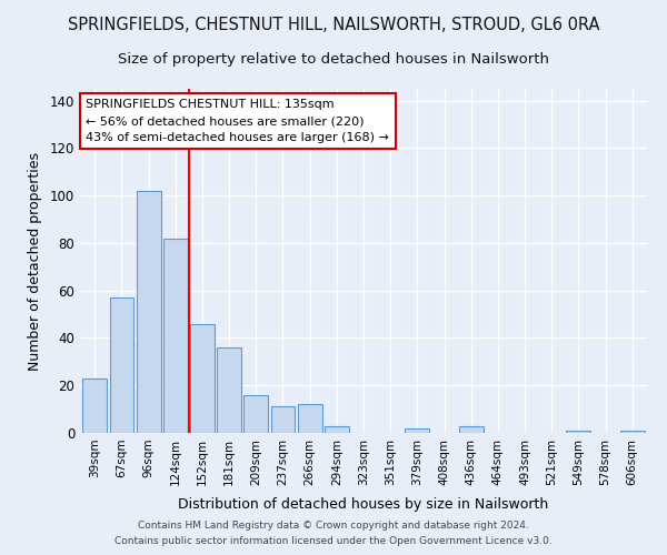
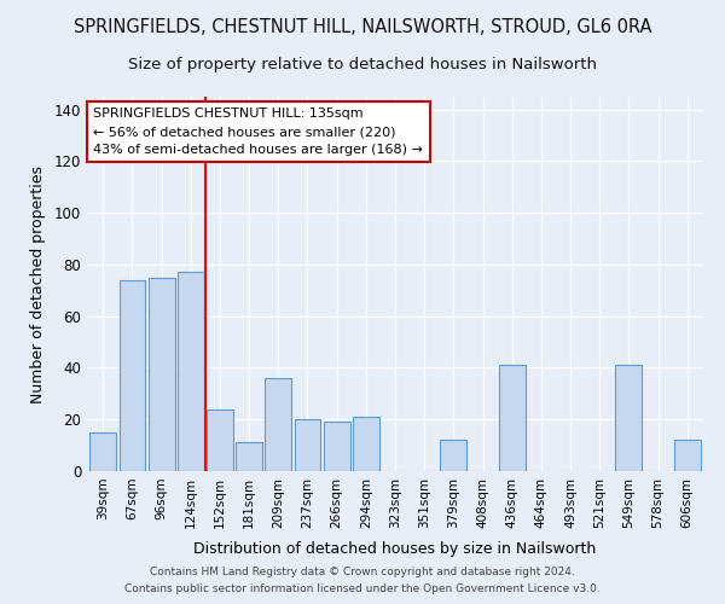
39sqm: 23 -> 15
67sqm: 57 -> 74
96sqm: 102 -> 75
124sqm: 82 -> 77
152sqm: 46 -> 24
181sqm: 36 -> 11
209sqm: 16 -> 36
237sqm: 11 -> 20
266sqm: 12 -> 19
294sqm: 3 -> 21
379sqm: 2 -> 12
436sqm: 3 -> 41
549sqm: 1 -> 41
606sqm: 1 -> 12
